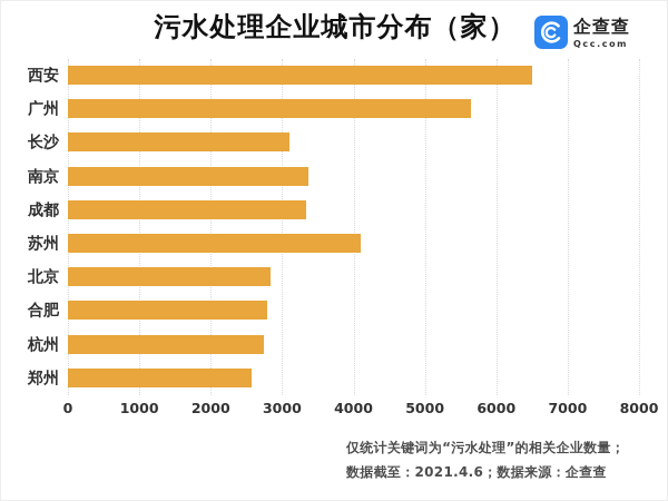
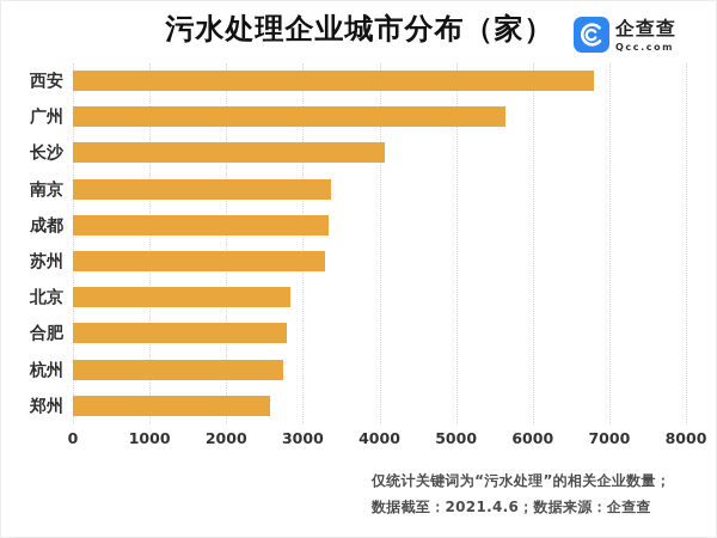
西安: 6500 -> 6800
长沙: 3100 -> 4100
苏州: 4100 -> 3300
